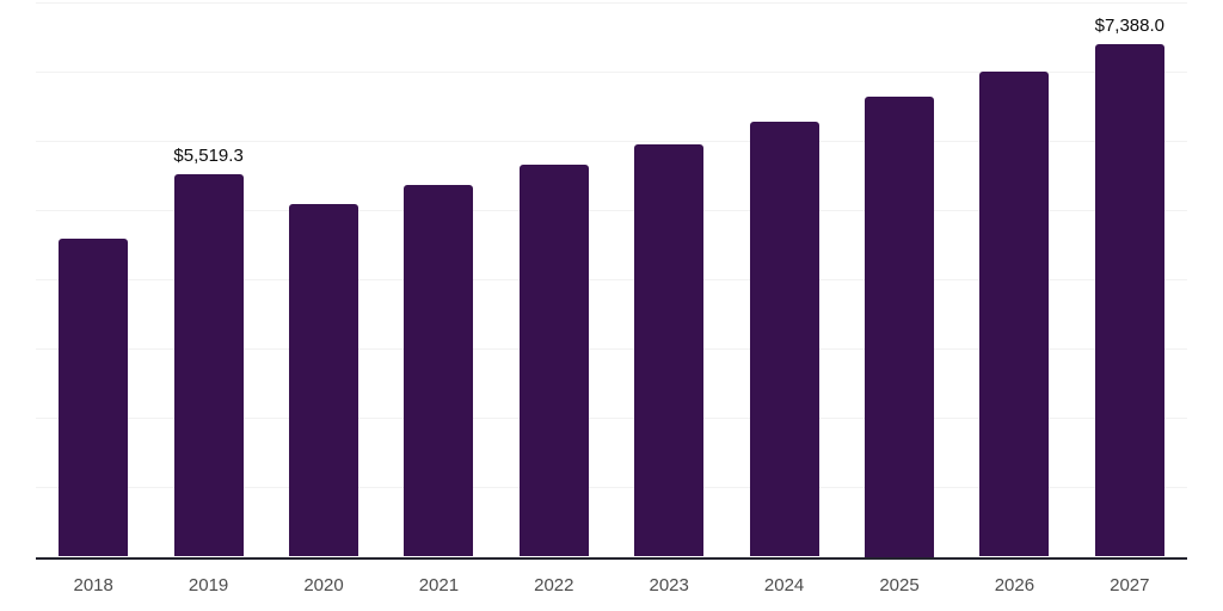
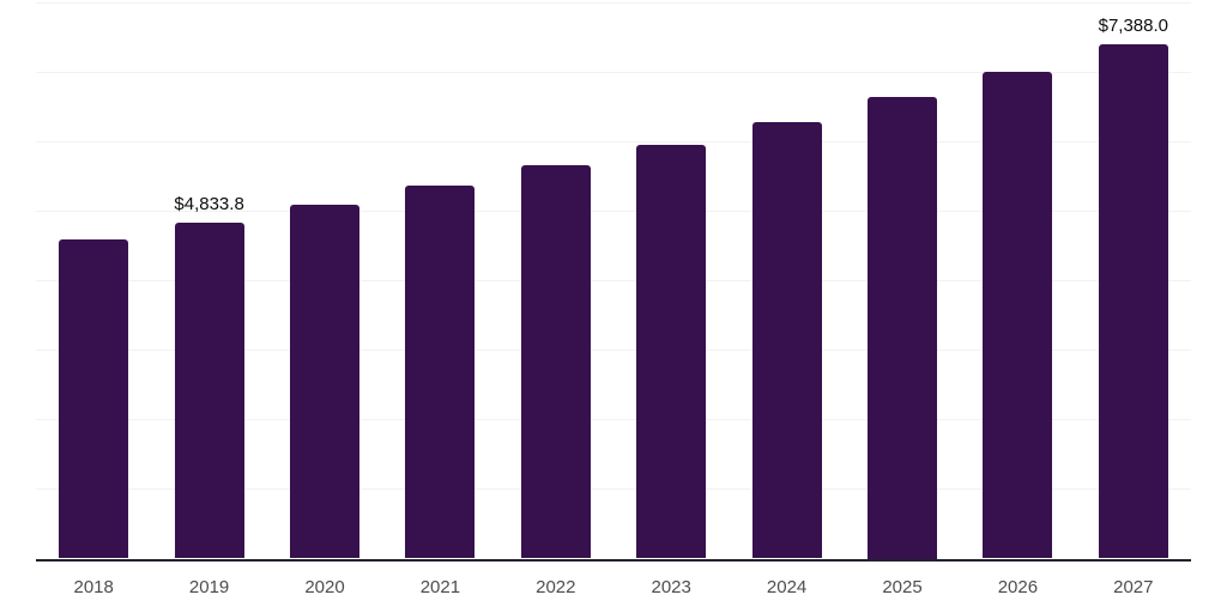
2019: $5,519.3 -> $4,833.8
